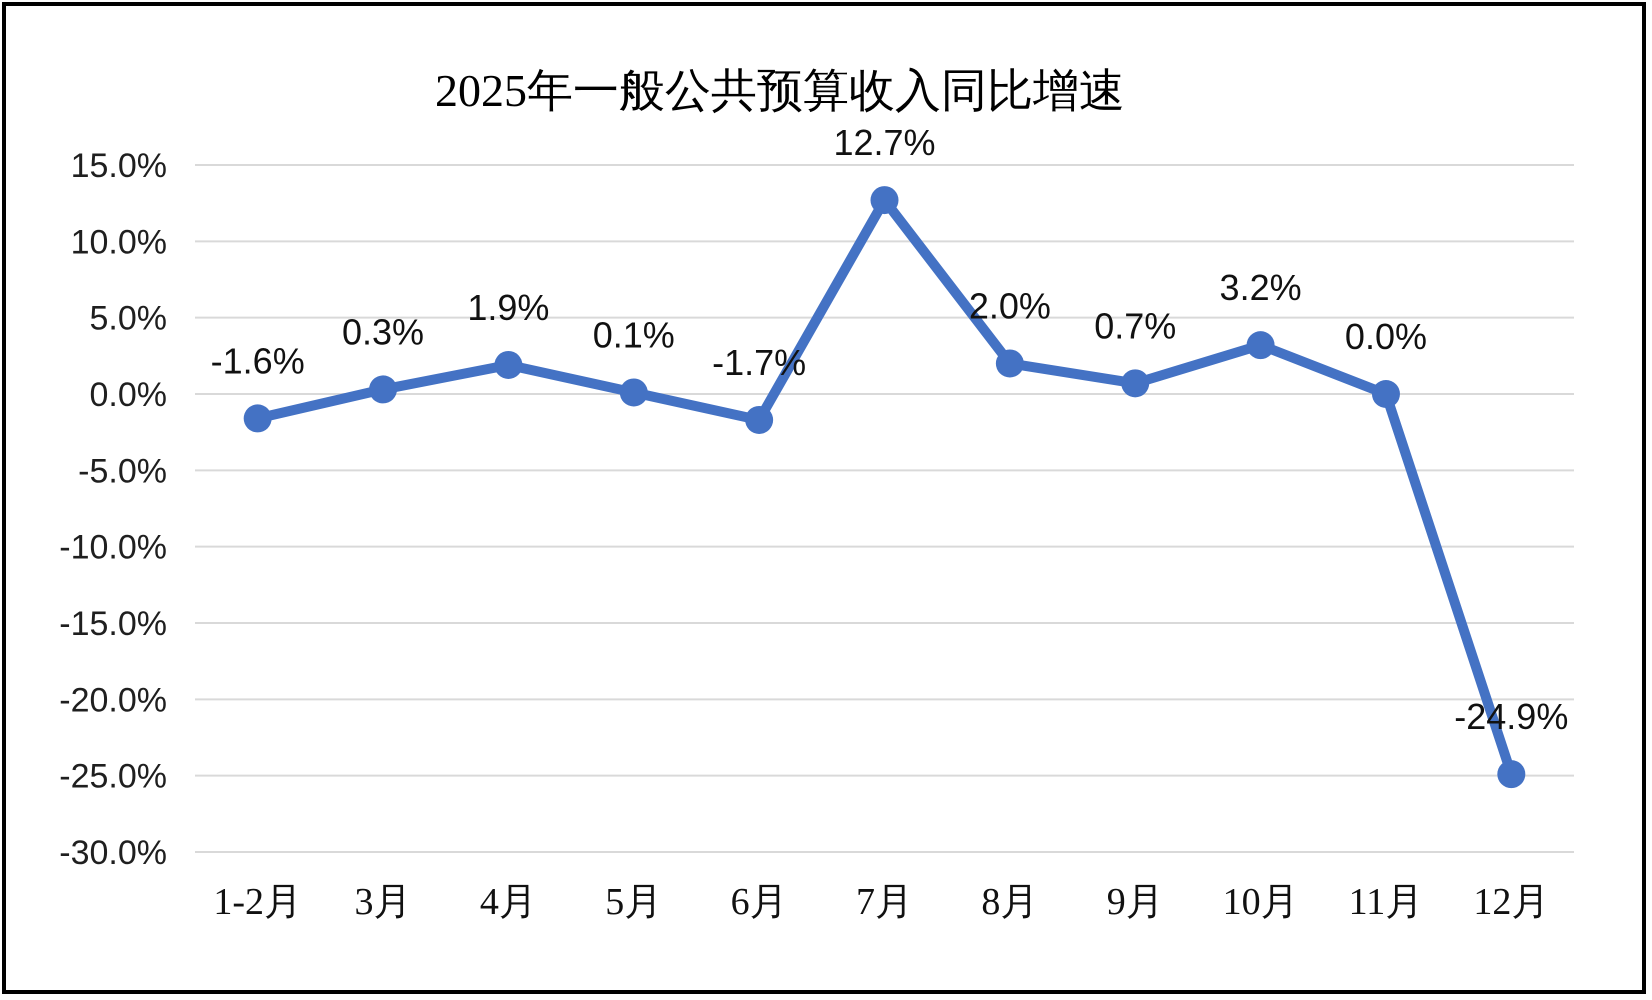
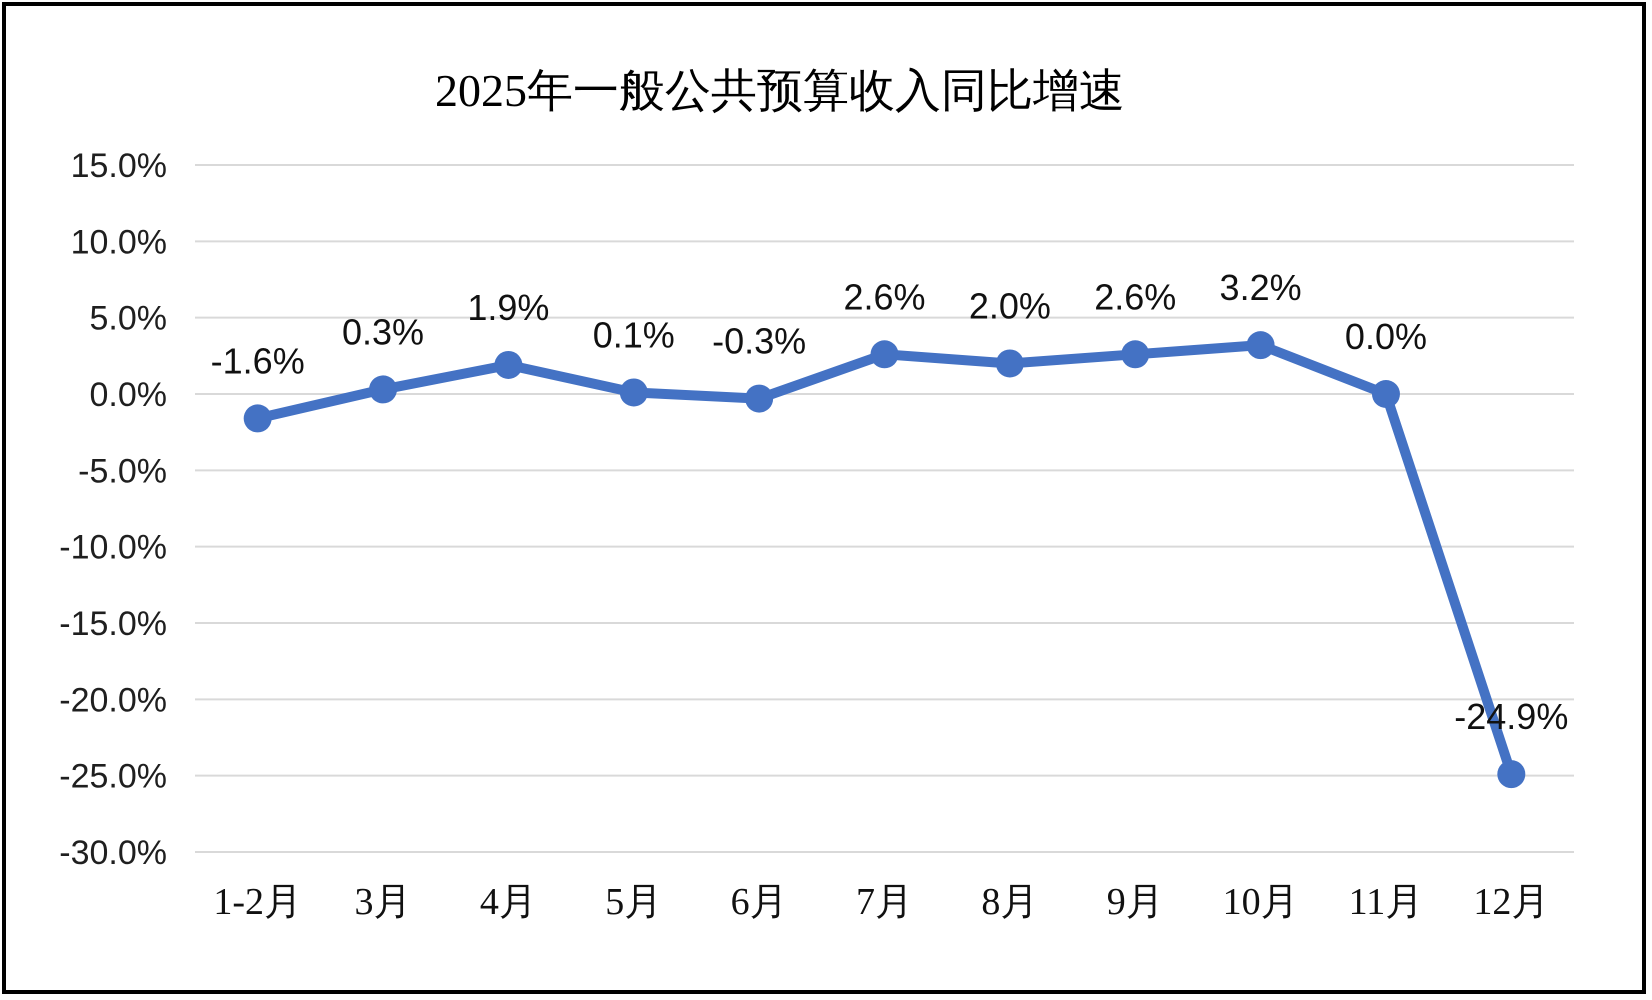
6月: -1.7% -> -0.3%
7月: 12.7% -> 2.6%
9月: 0.7% -> 2.6%
